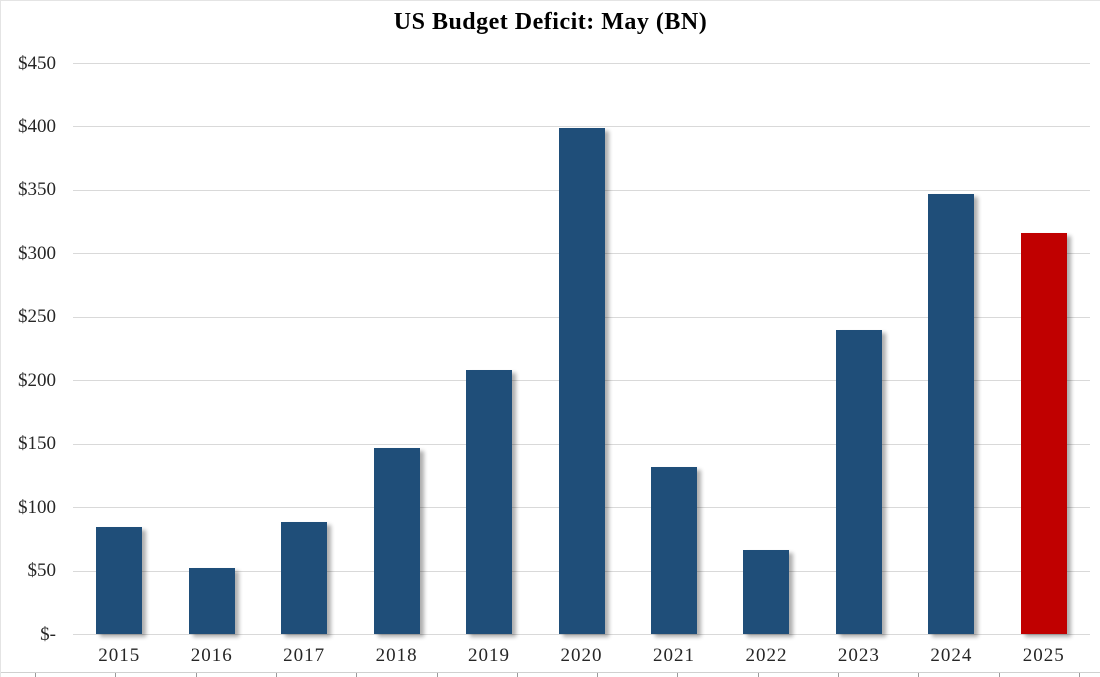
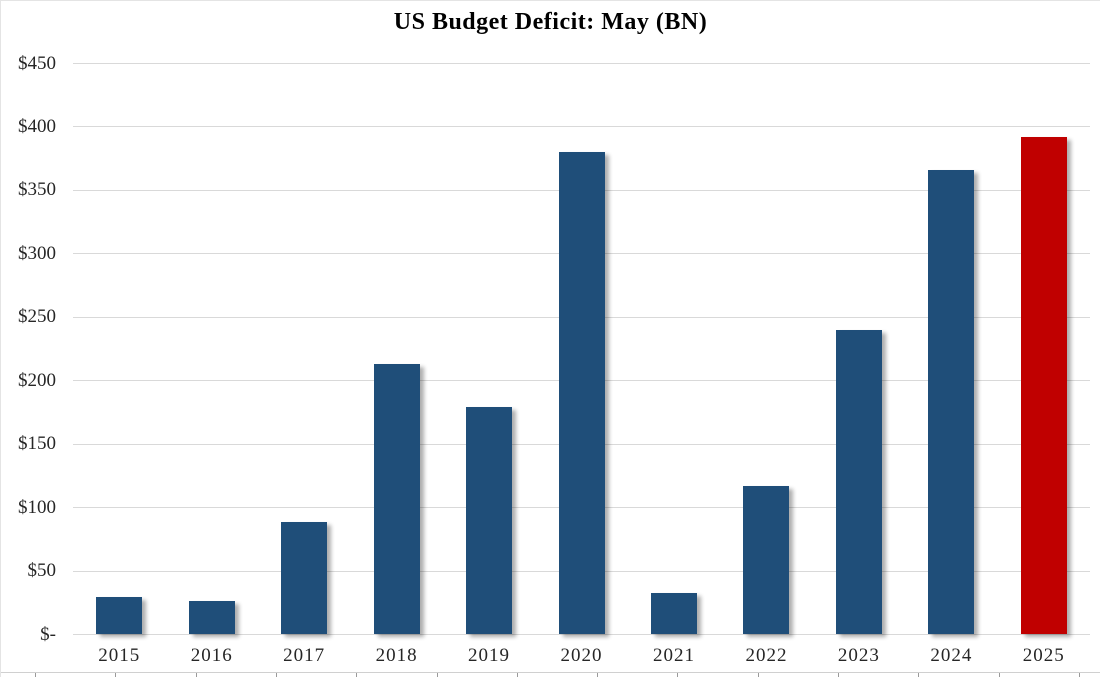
2015: $84 -> $29
2016: $52 -> $26
2018: $147 -> $213
2019: $208 -> $179
2020: $399 -> $380
2021: $132 -> $32
2022: $66 -> $117
2024: $347 -> $366
2025: $316 -> $392
